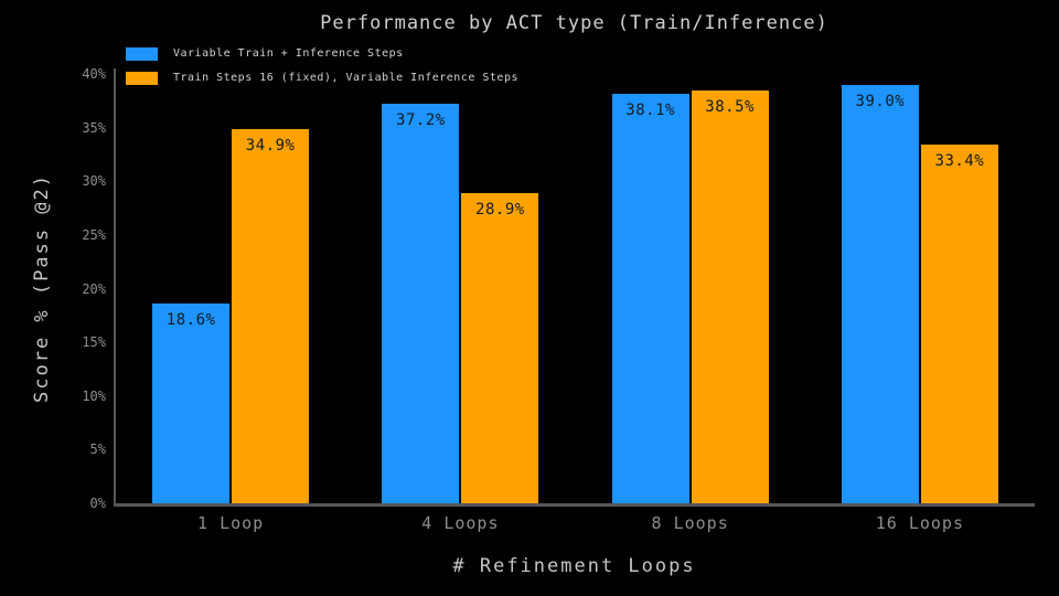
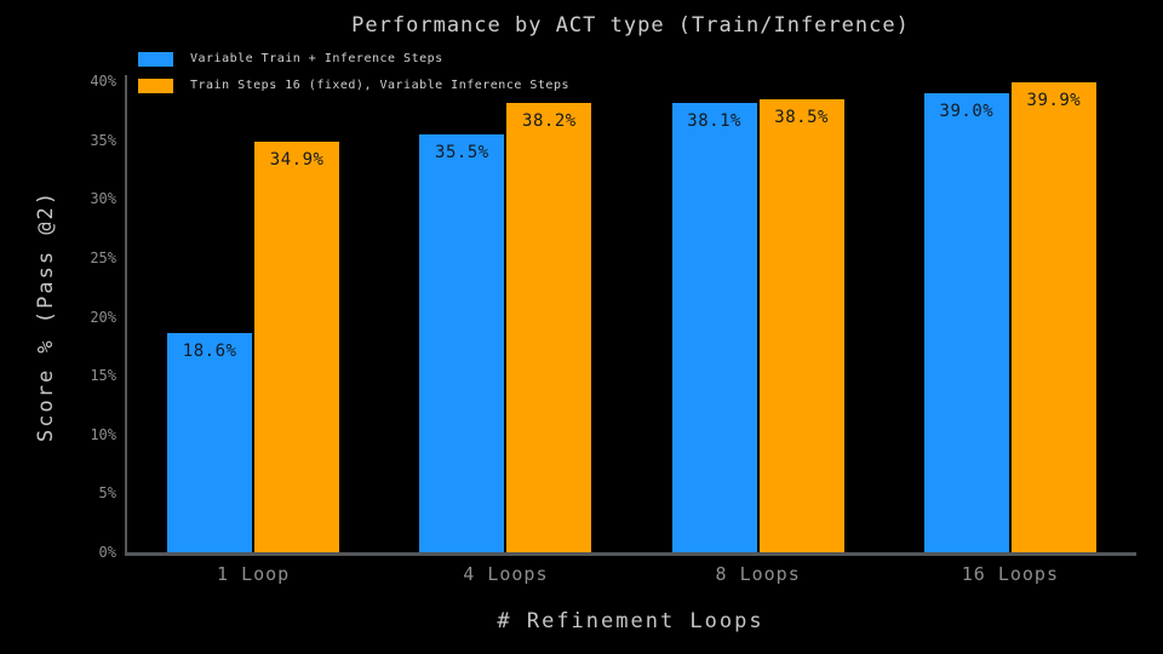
Variable Train + Inference Steps/4 Loops: 37.2% -> 35.5%
Train Steps 16 (fixed), Variable Inference Steps/4 Loops: 28.9% -> 38.2%
Train Steps 16 (fixed), Variable Inference Steps/16 Loops: 33.4% -> 39.9%
